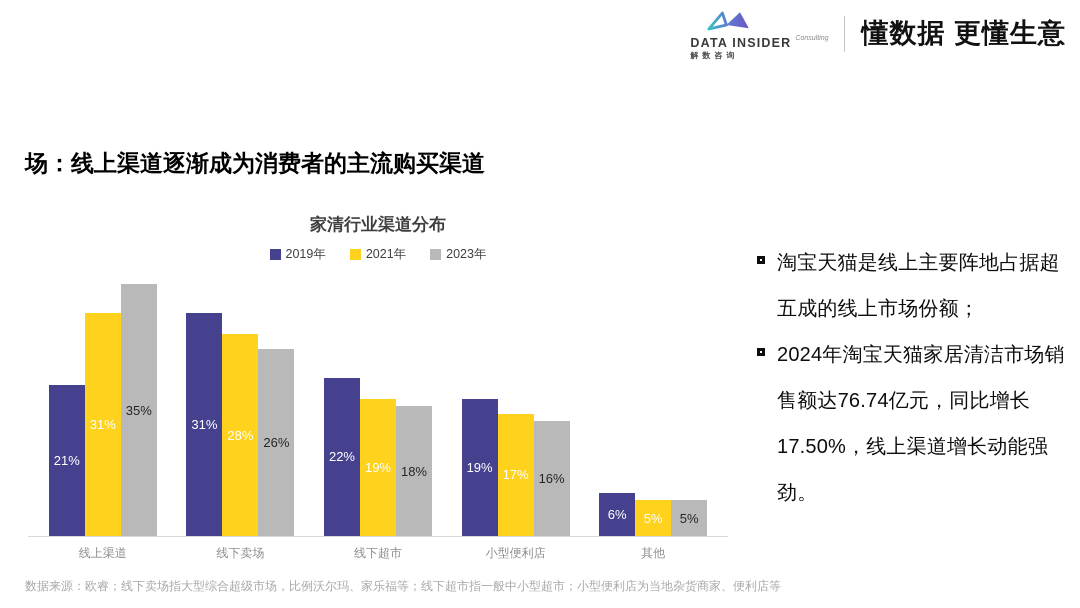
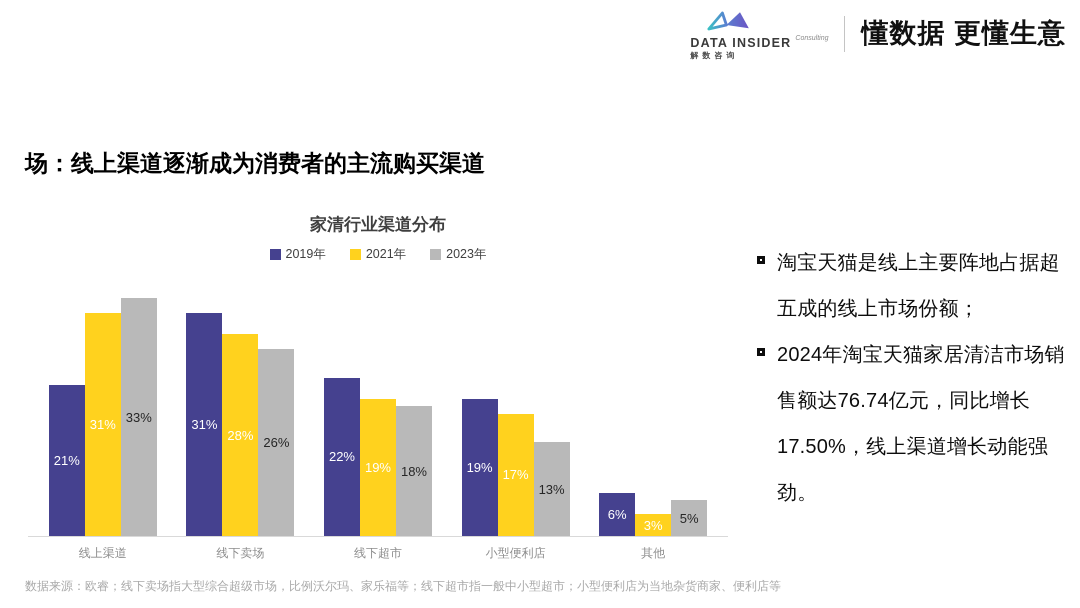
2023年/线上渠道: 35% -> 33%
2023年/小型便利店: 16% -> 13%
2021年/其他: 5% -> 3%
